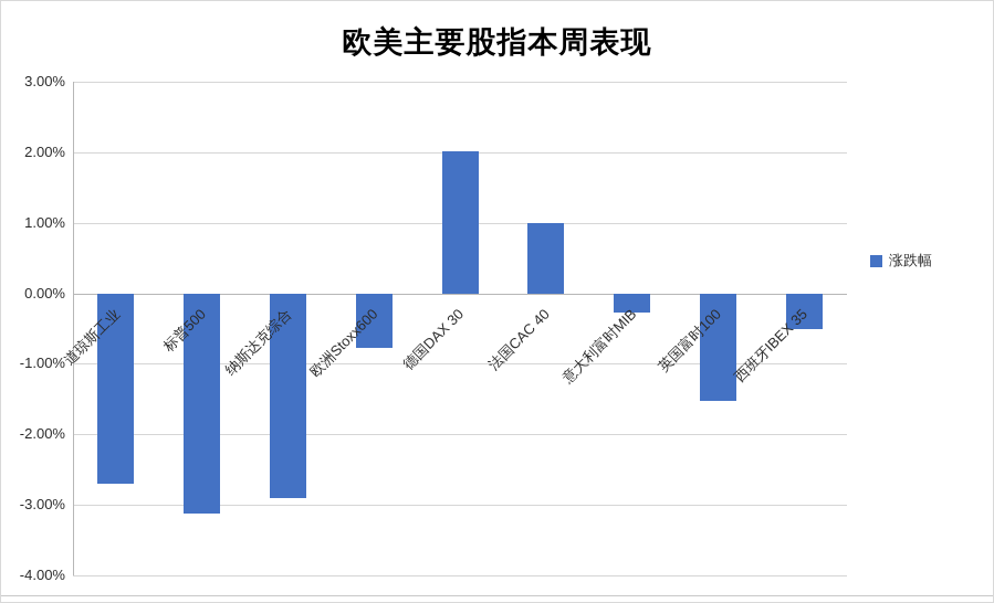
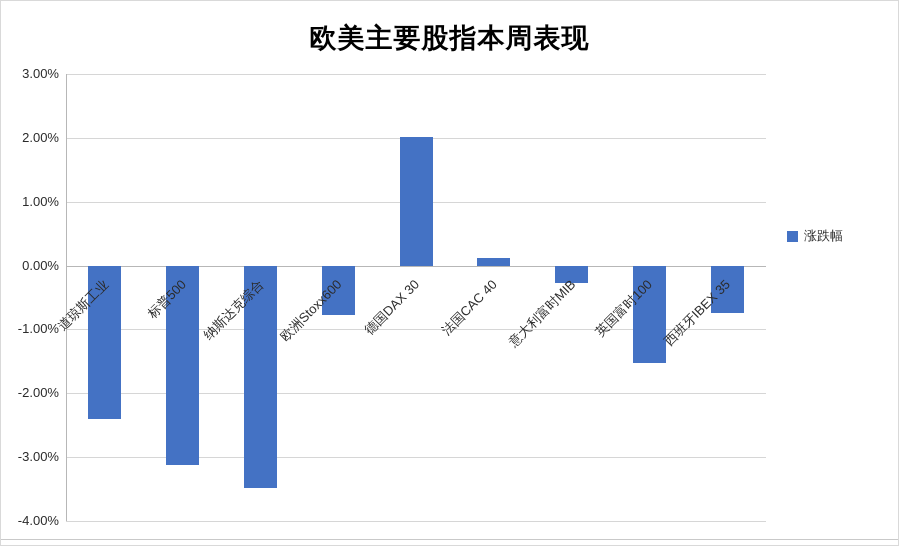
道琼斯工业: -2.7% -> -2.4%
纳斯达克综合: -2.9% -> -3.5%
法国CAC 40: 1.0% -> 0.1%
西班牙IBEX 35: -0.5% -> -0.7%
